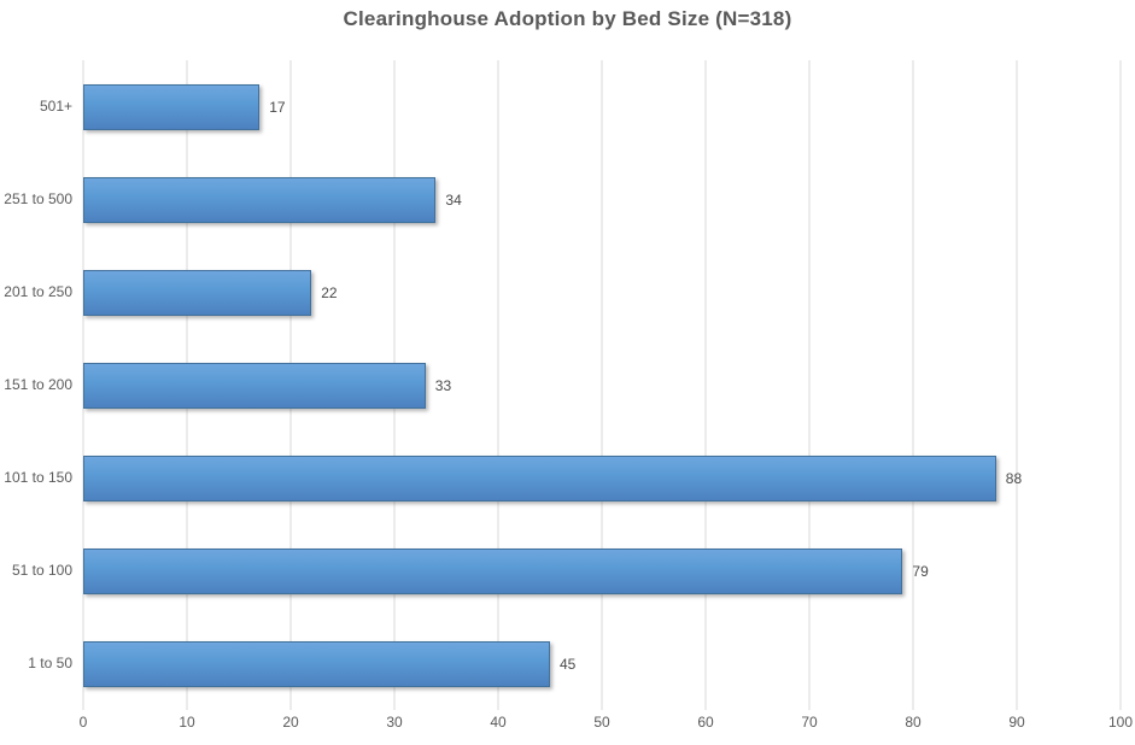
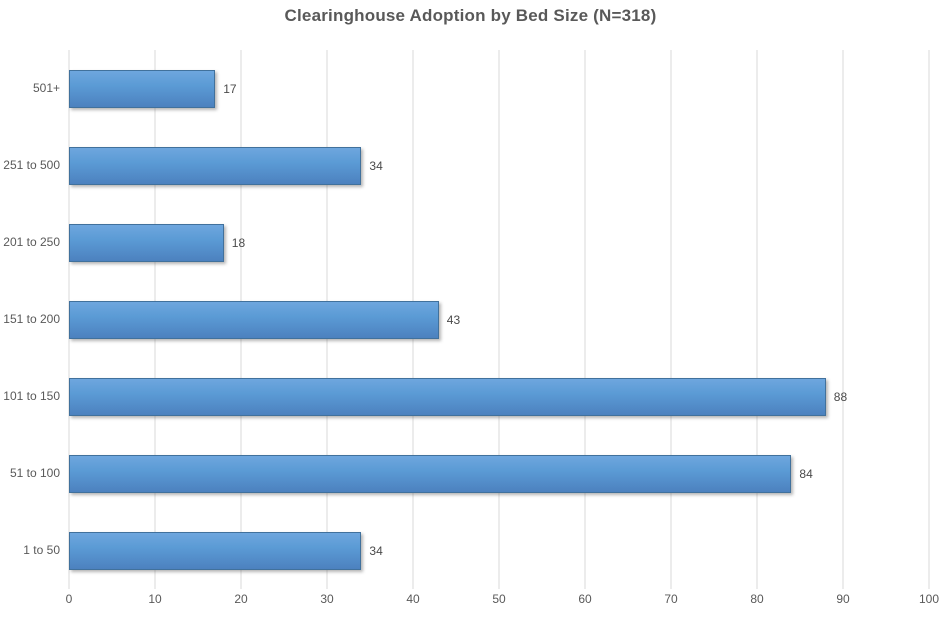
201 to 250: 22 -> 18
151 to 200: 33 -> 43
51 to 100: 79 -> 84
1 to 50: 45 -> 34
